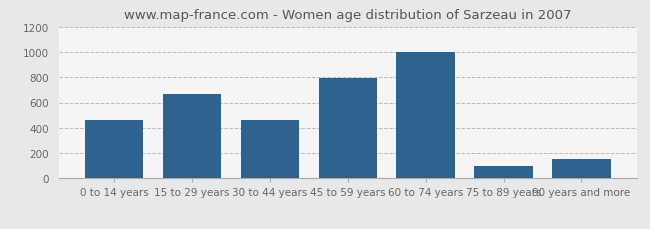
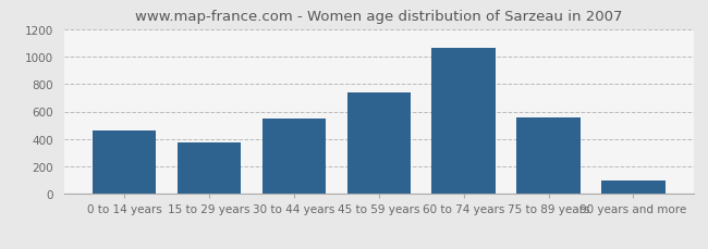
15 to 29 years: 670 -> 380
30 to 44 years: 460 -> 540
45 to 59 years: 790 -> 740
60 to 74 years: 1000 -> 1060
75 to 89 years: 100 -> 560
90 years and more: 150 -> 100
